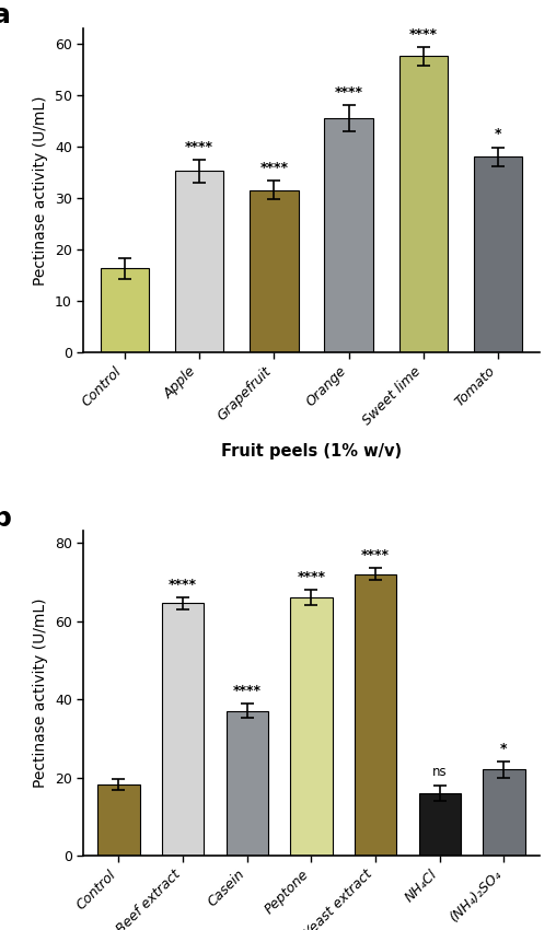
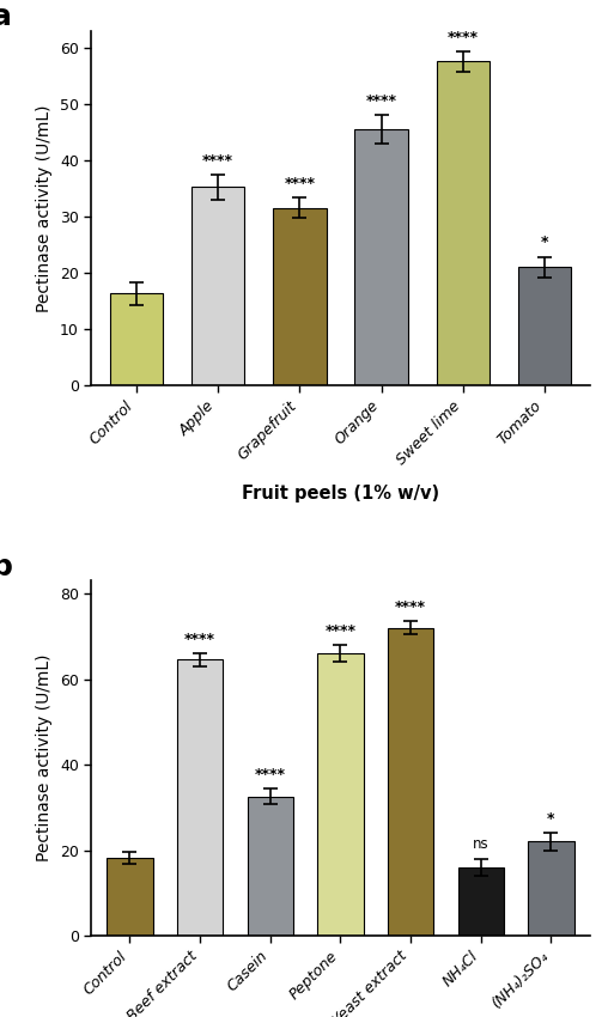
Tomato: 38.0 -> 21.0
Casein: 37.0 -> 32.5
